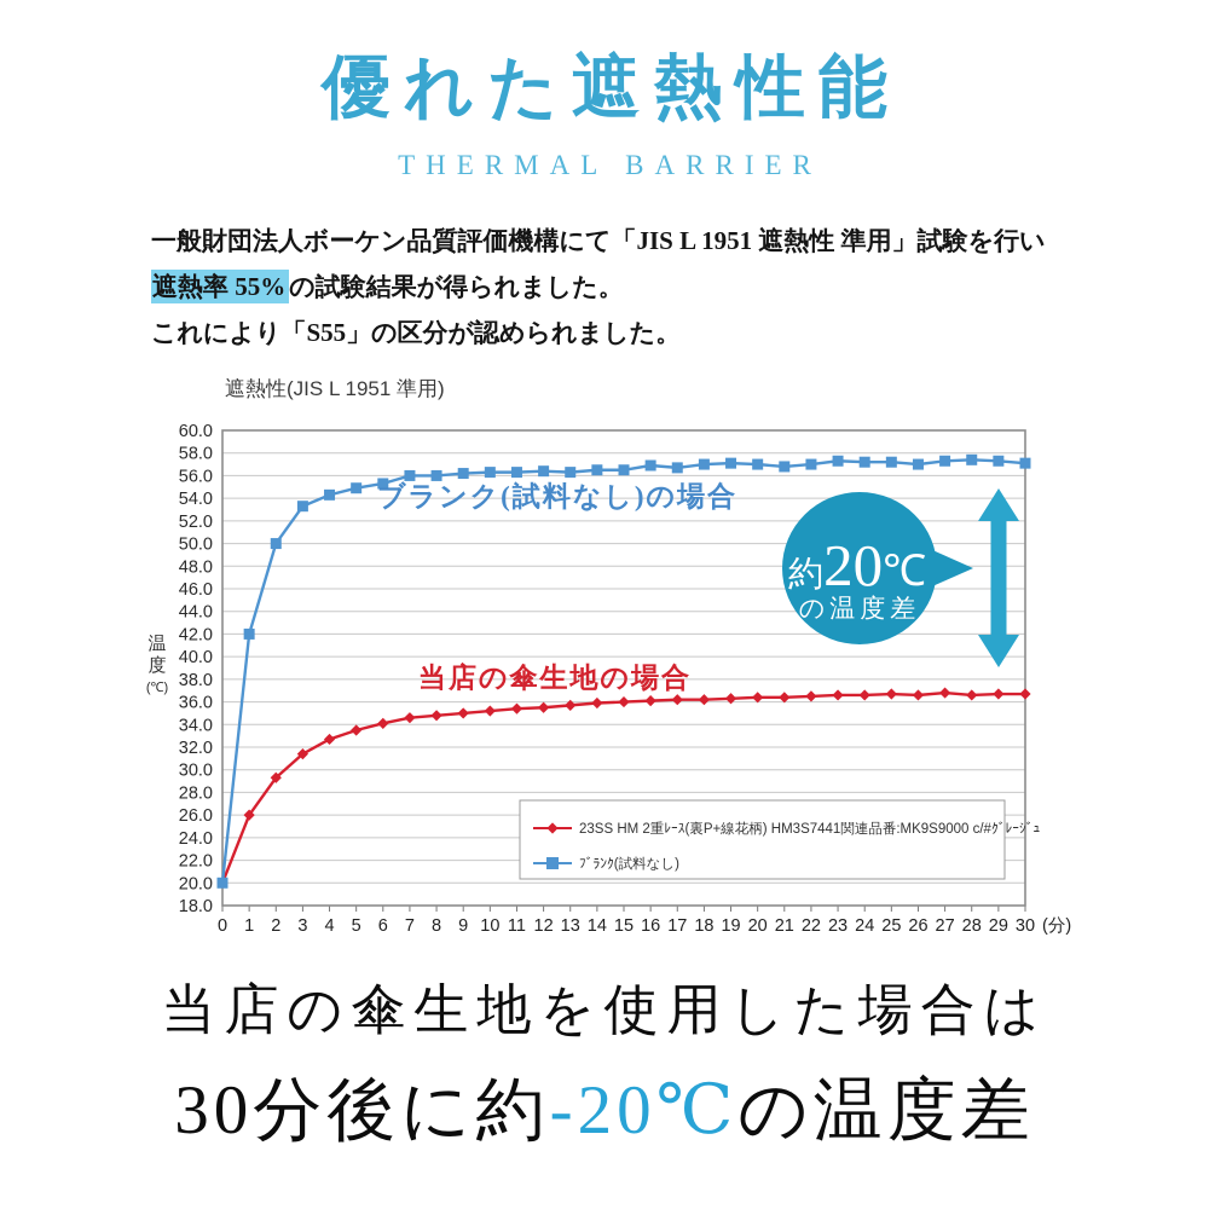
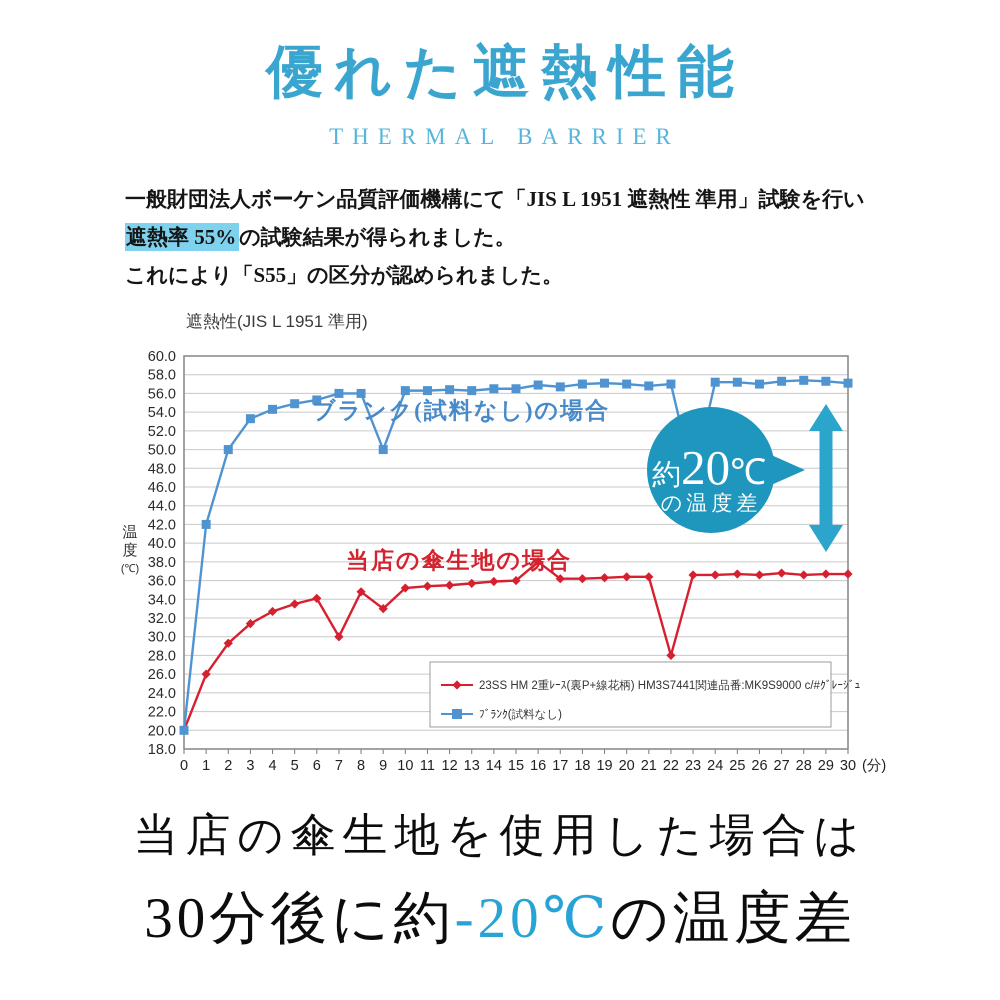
23SS HM 2重ﾚｰｽ(裏P+線花柄) HM3S7441関連品番:MK9S9000 c/#ｸﾞﾚｰｼﾞｭ/7: 35 -> 30
23SS HM 2重ﾚｰｽ(裏P+線花柄) HM3S7441関連品番:MK9S9000 c/#ｸﾞﾚｰｼﾞｭ/9: 35 -> 33
ﾌﾞﾗﾝｸ(試料なし)/9: 56 -> 50
23SS HM 2重ﾚｰｽ(裏P+線花柄) HM3S7441関連品番:MK9S9000 c/#ｸﾞﾚｰｼﾞｭ/16: 36 -> 38
23SS HM 2重ﾚｰｽ(裏P+線花柄) HM3S7441関連品番:MK9S9000 c/#ｸﾞﾚｰｼﾞｭ/22: 36 -> 28
ﾌﾞﾗﾝｸ(試料なし)/23: 57 -> 47
